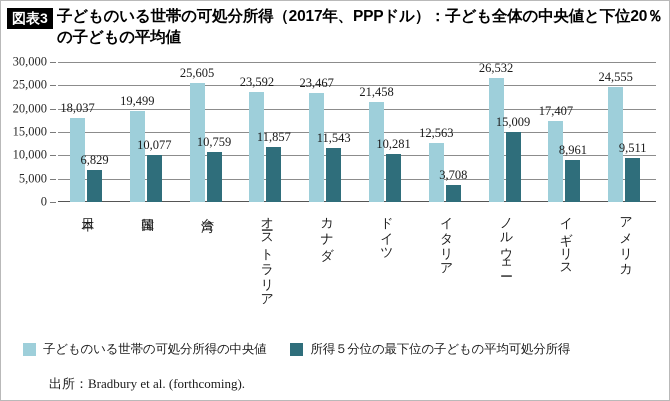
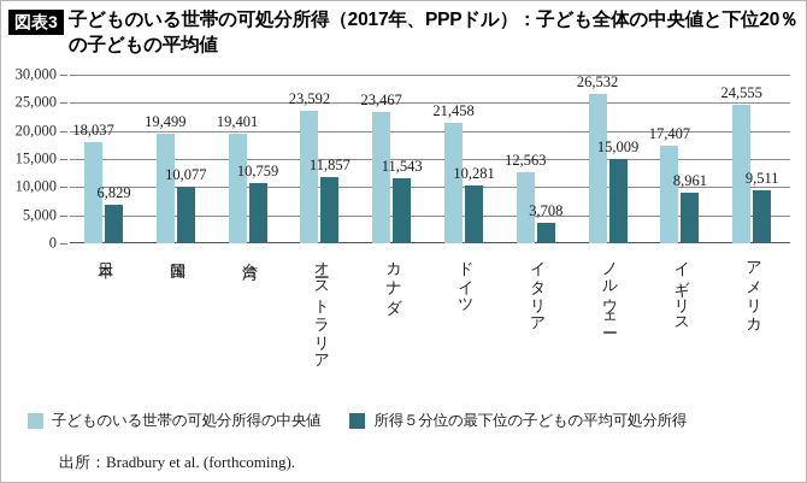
子どものいる世帯の可処分所得の中央値/台湾: 25,605 -> 19,401
